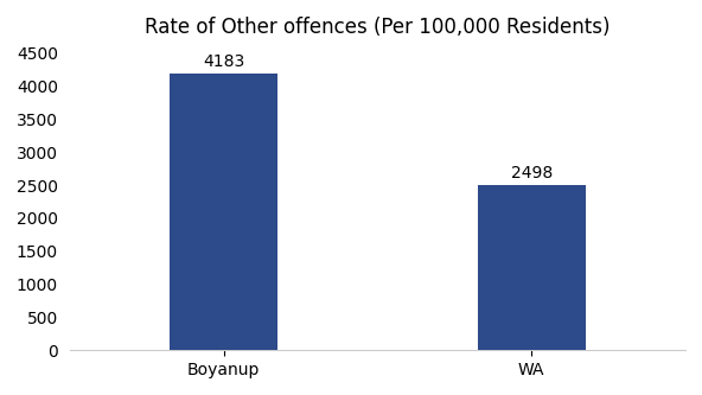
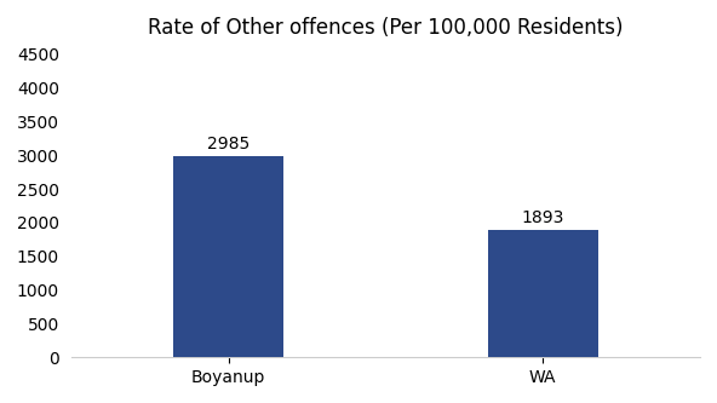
Boyanup: 4183 -> 2985
WA: 2498 -> 1893
